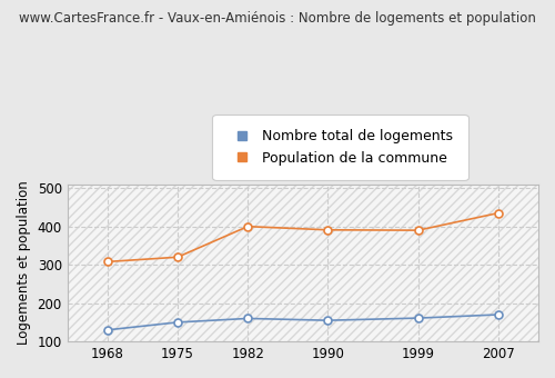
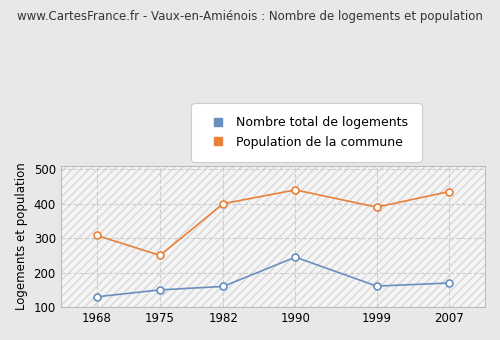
Population de la commune/1975: 320 -> 250
Nombre total de logements/1990: 155 -> 245
Population de la commune/1990: 391 -> 440
